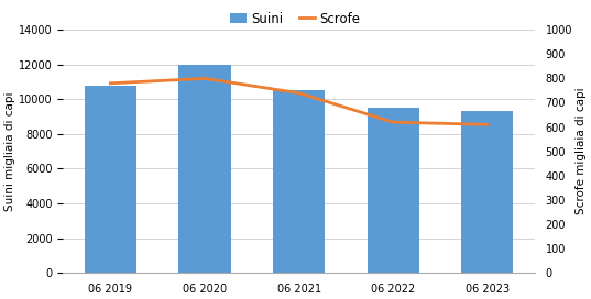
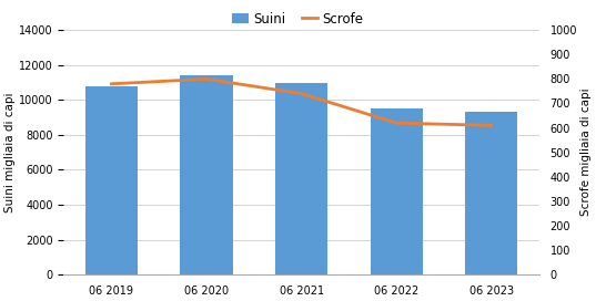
Suini/06 2020: 12000 -> 11400
Suini/06 2021: 10500 -> 11000
